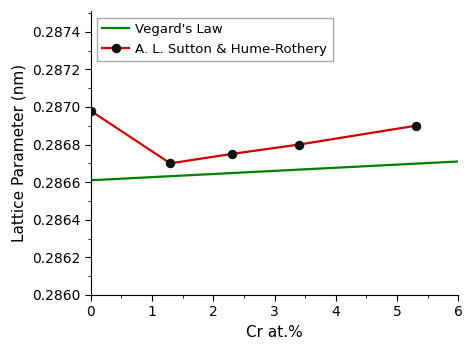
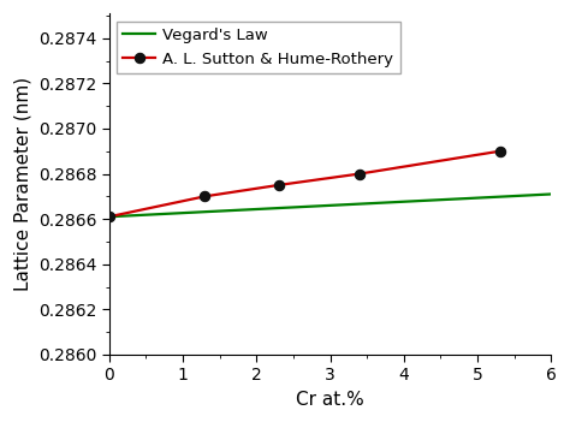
0: 0.28698 -> 0.28661
